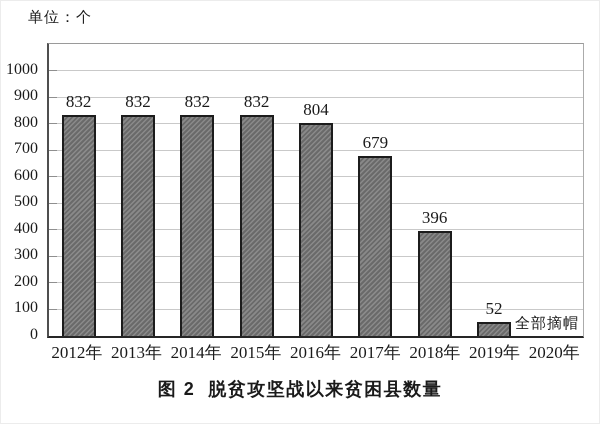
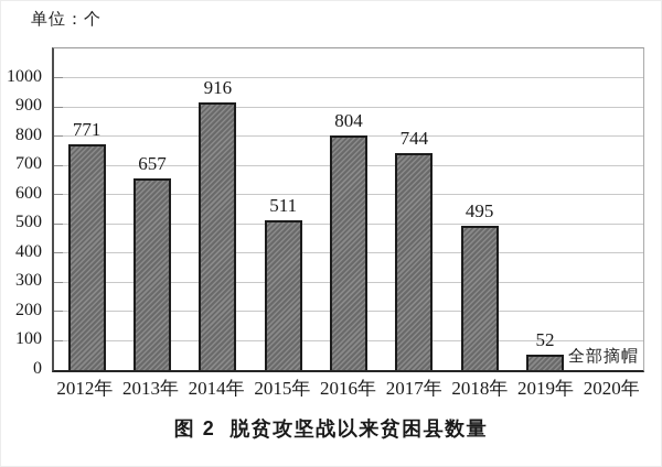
2012年: 832 -> 771
2013年: 832 -> 657
2014年: 832 -> 916
2015年: 832 -> 511
2017年: 679 -> 744
2018年: 396 -> 495
